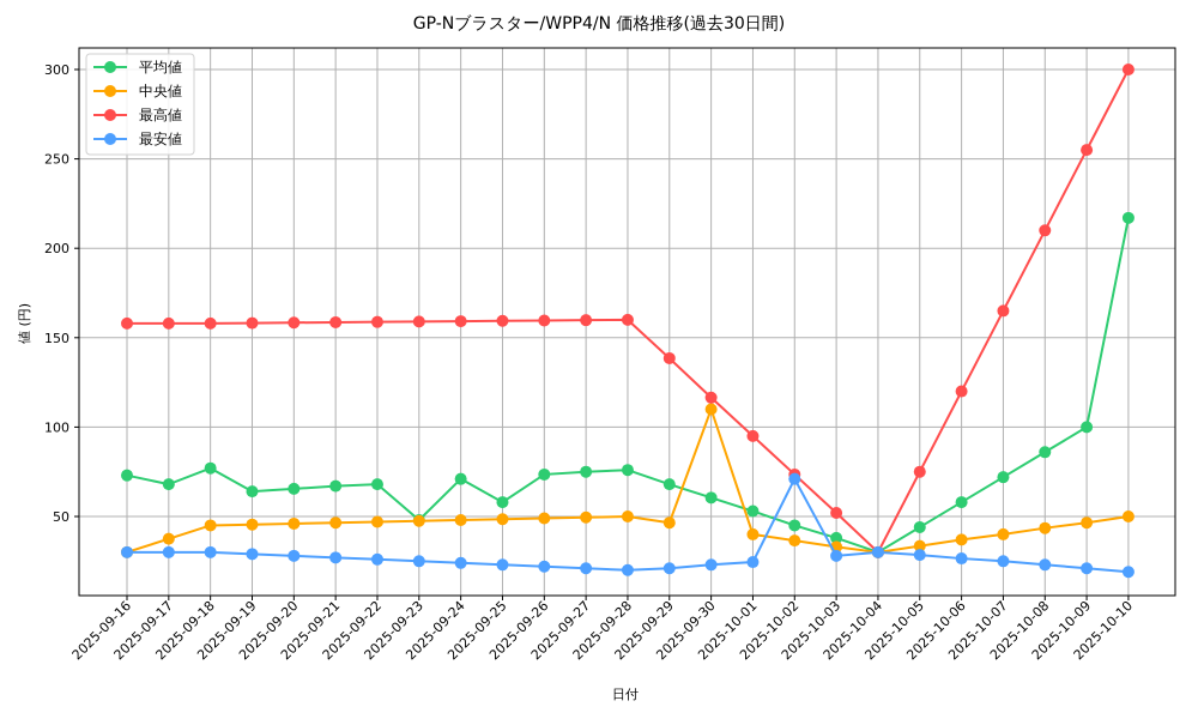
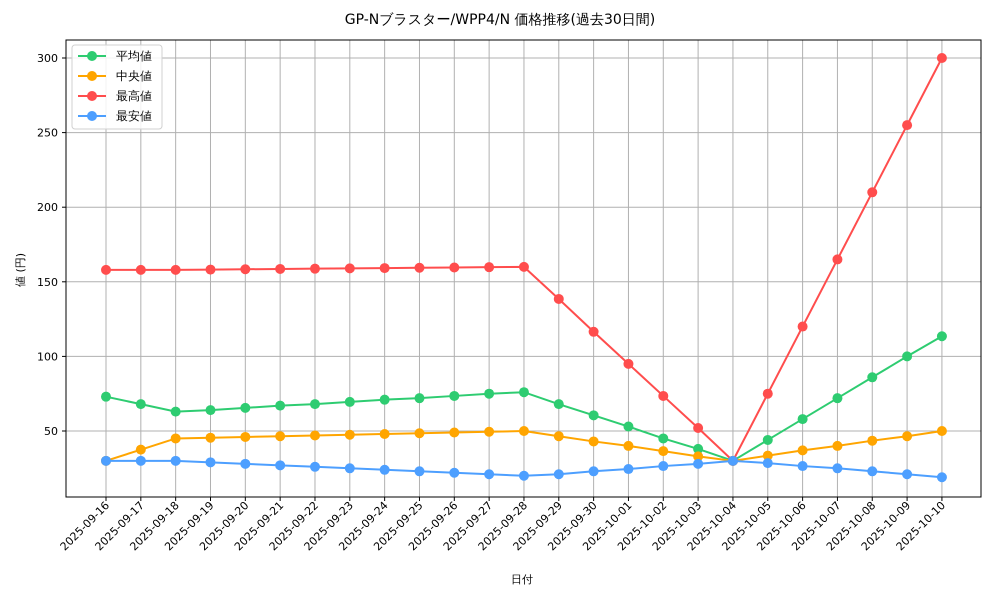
平均値/2025-09-18: 77 -> 63
平均値/2025-09-23: 48 -> 70
平均値/2025-09-25: 58 -> 72
中央値/2025-09-30: 110 -> 43
最安値/2025-10-02: 71 -> 26
平均値/2025-10-10: 217 -> 114
